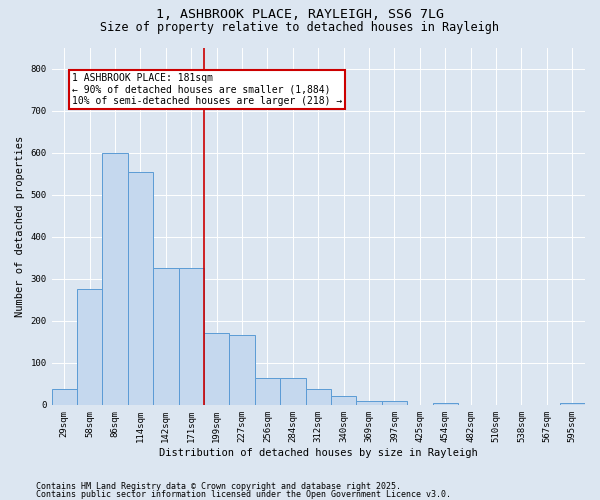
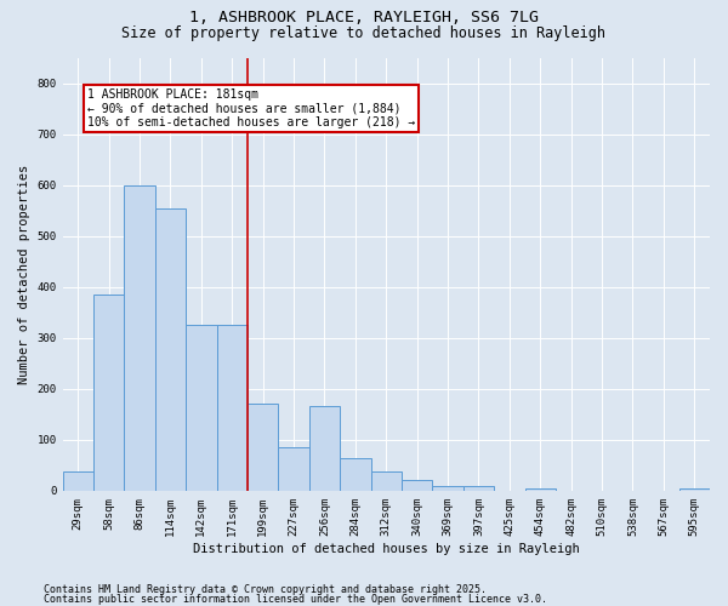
58sqm: 275 -> 385
227sqm: 165 -> 85
256sqm: 65 -> 165
